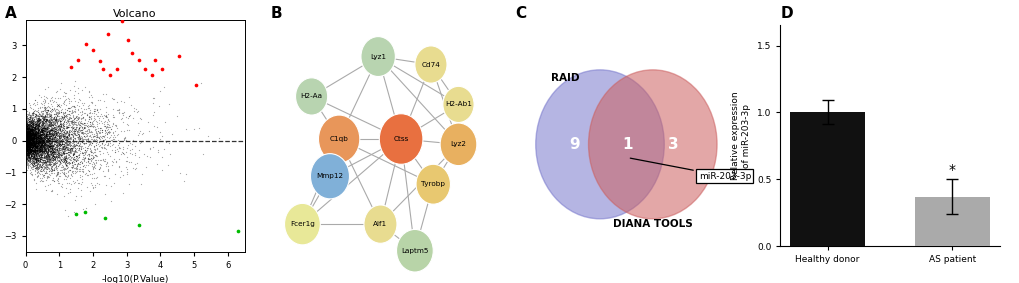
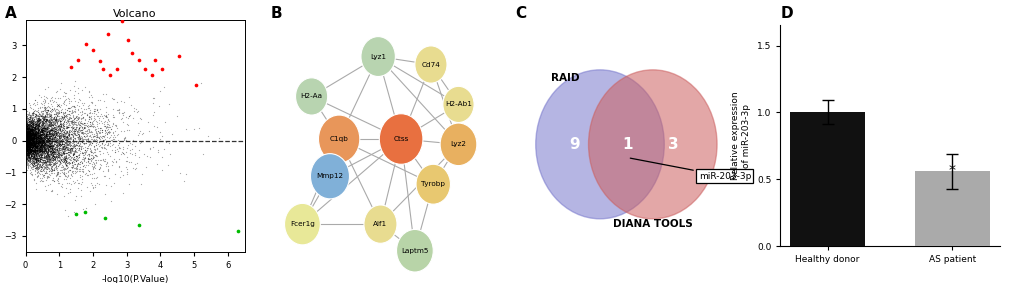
AS patient: 0.37 -> 0.56
